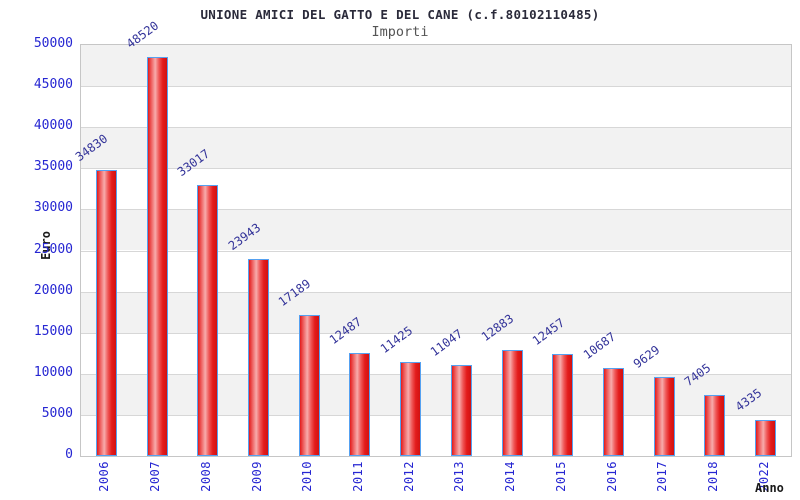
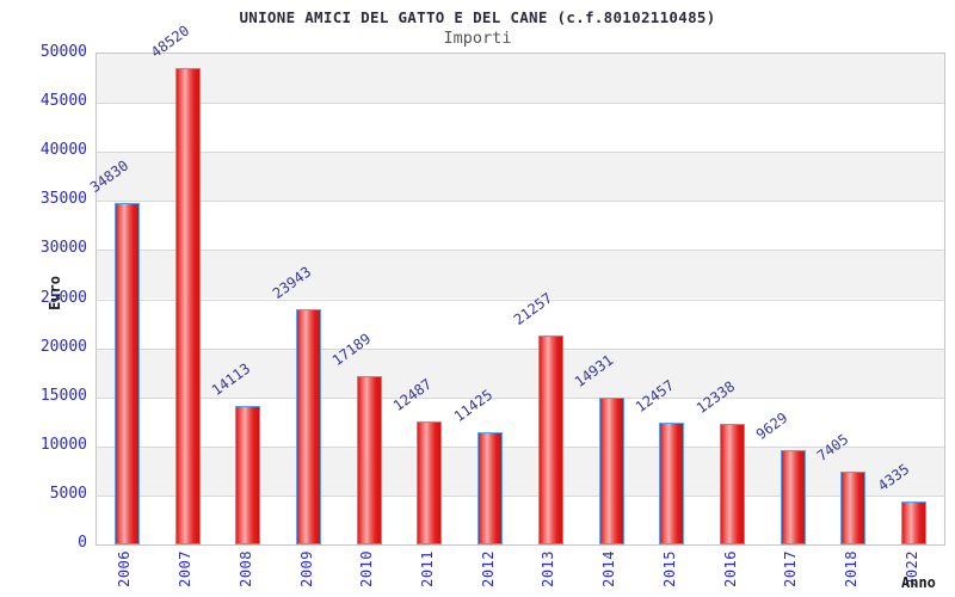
2008: 33017 -> 14113
2013: 11047 -> 21257
2014: 12883 -> 14931
2016: 10687 -> 12338
